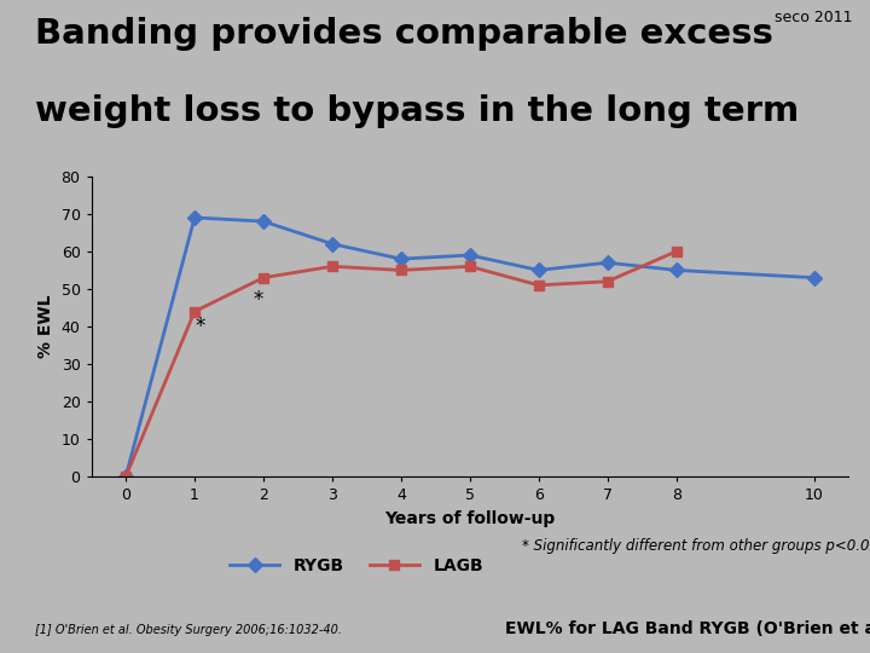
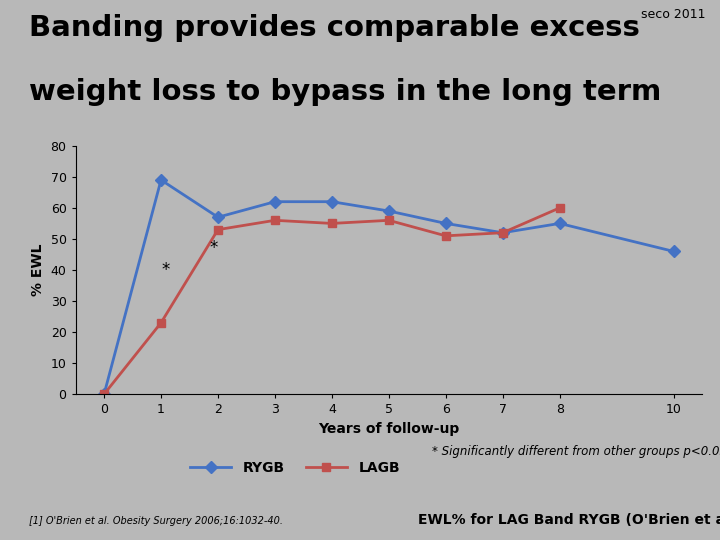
LAGB/1: 44 -> 23
RYGB/2: 68 -> 57
RYGB/4: 58 -> 62
RYGB/7: 57 -> 52
RYGB/10: 53 -> 46
